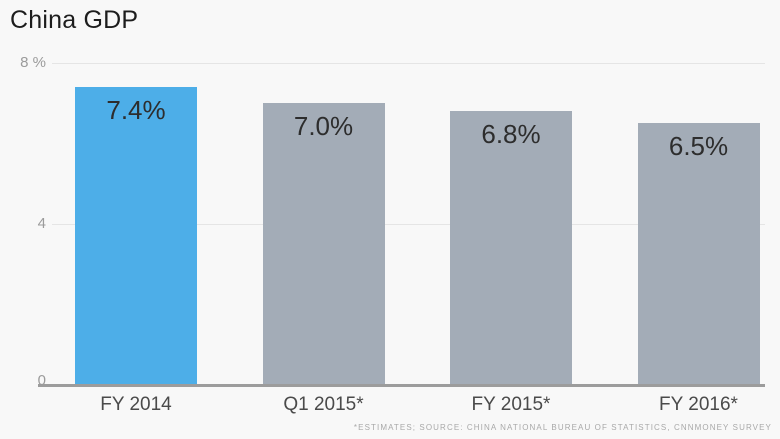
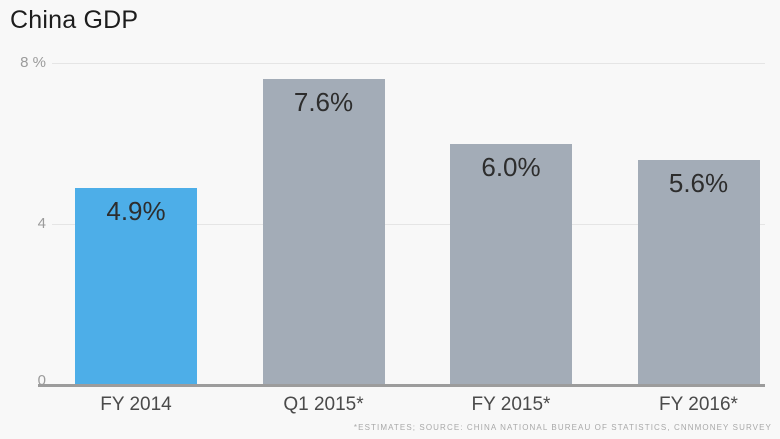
FY 2014: 7.4% -> 4.9%
Q1 2015*: 7.0% -> 7.6%
FY 2015*: 6.8% -> 6.0%
FY 2016*: 6.5% -> 5.6%
